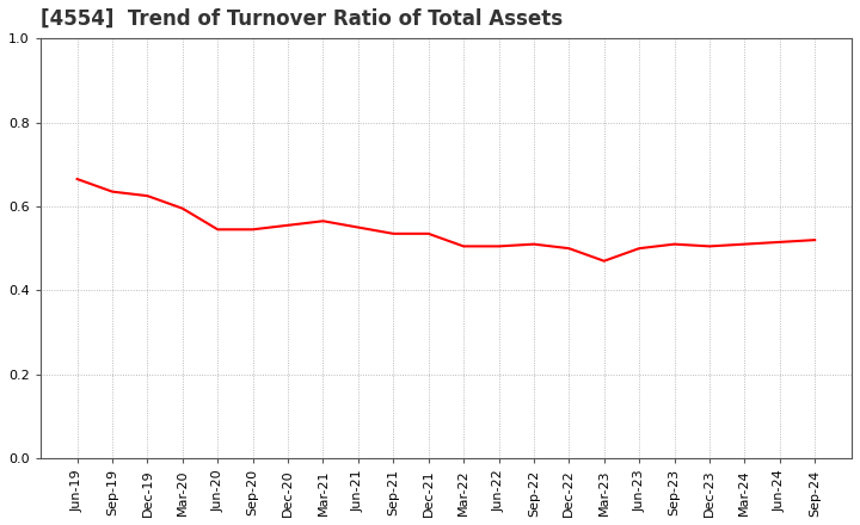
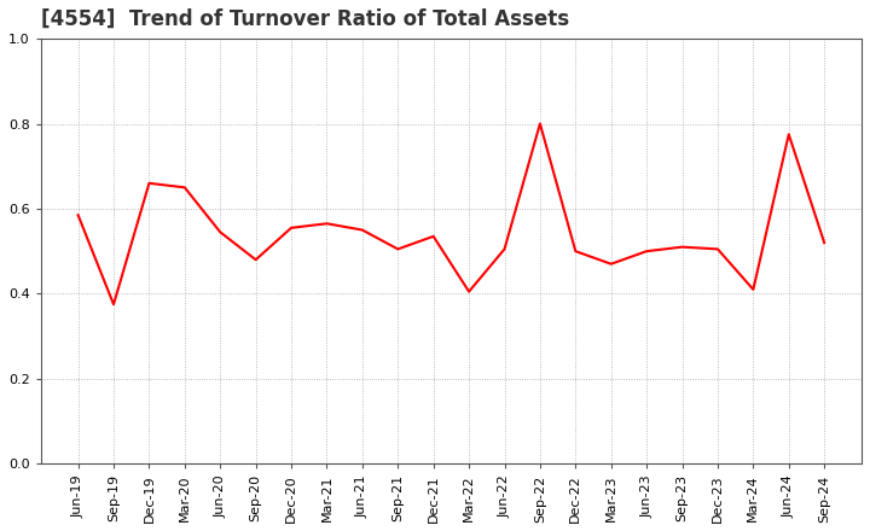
Jun-19: 0.665 -> 0.585
Sep-19: 0.635 -> 0.375
Dec-19: 0.625 -> 0.660
Mar-20: 0.595 -> 0.650
Sep-20: 0.545 -> 0.480
Sep-21: 0.535 -> 0.505
Mar-22: 0.505 -> 0.405
Sep-22: 0.510 -> 0.800
Mar-24: 0.510 -> 0.410
Jun-24: 0.515 -> 0.775
